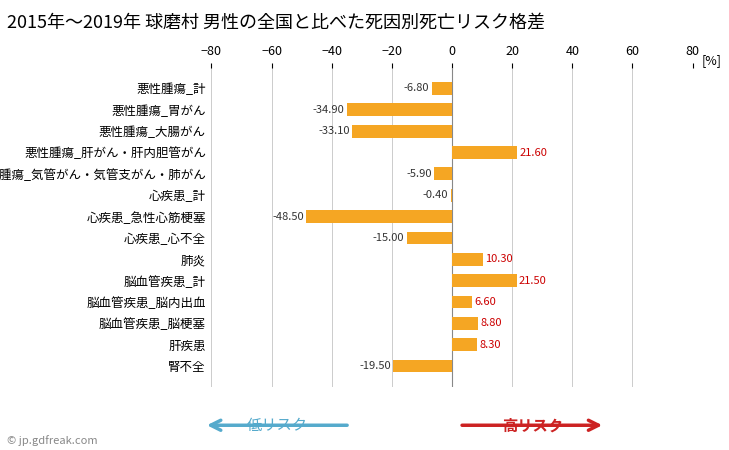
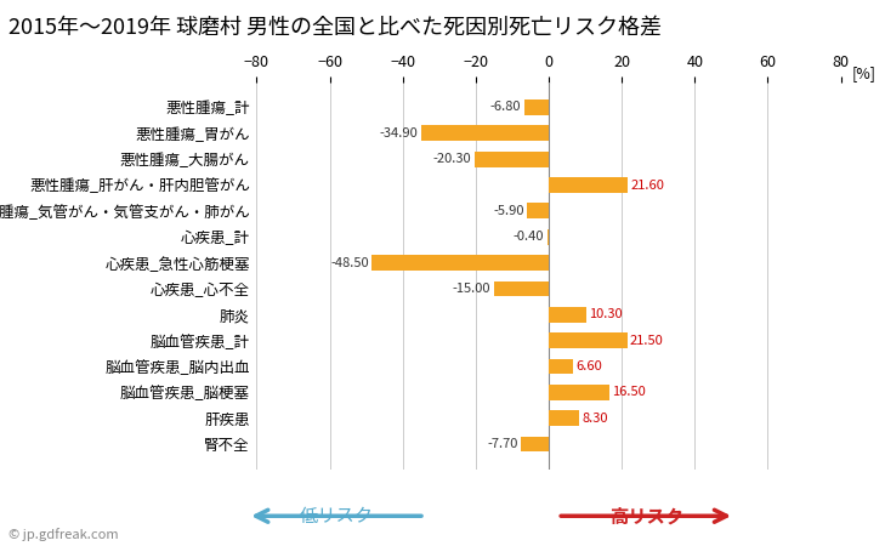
悪性腫瘍_大腸がん: -33.10 -> -20.30
脳血管疾患_脳梗塞: 8.80 -> 16.50
腎不全: -19.50 -> -7.70
